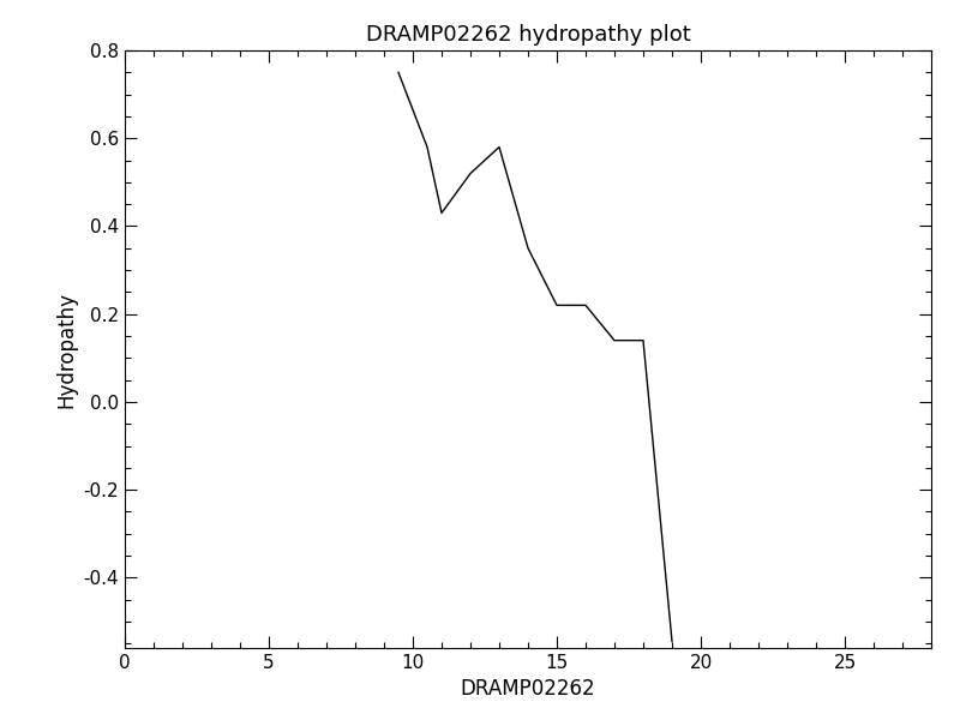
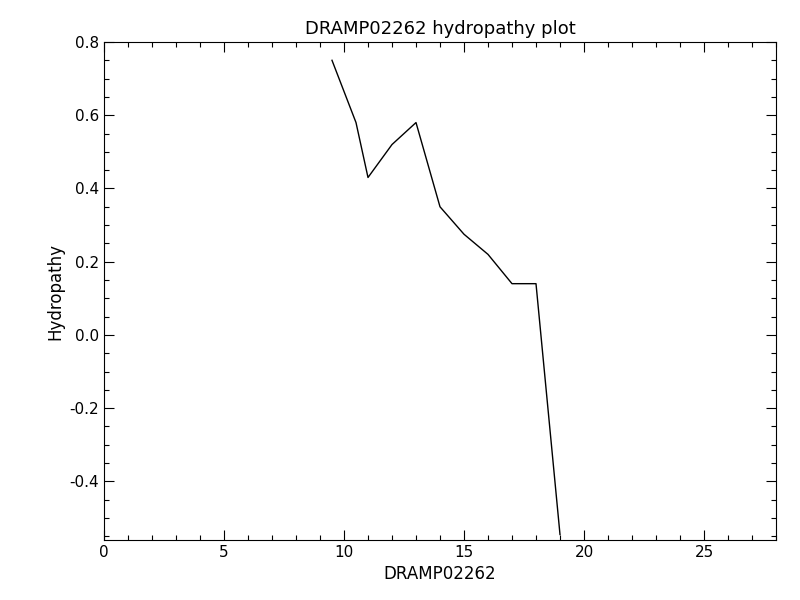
15: 0.220 -> 0.275
